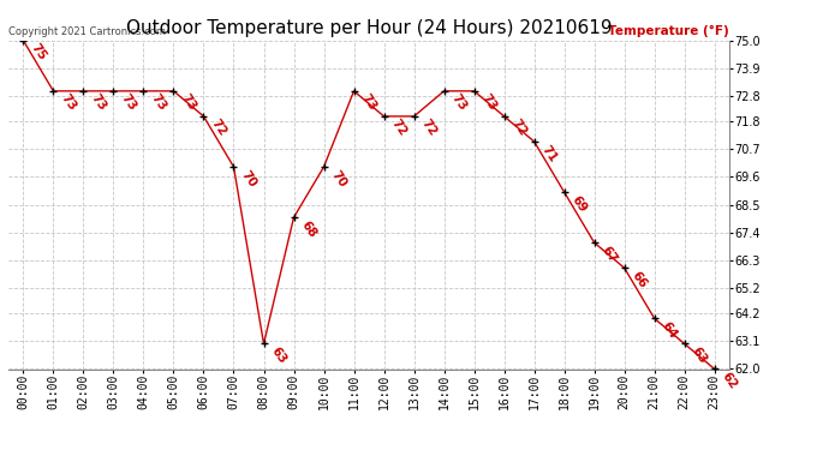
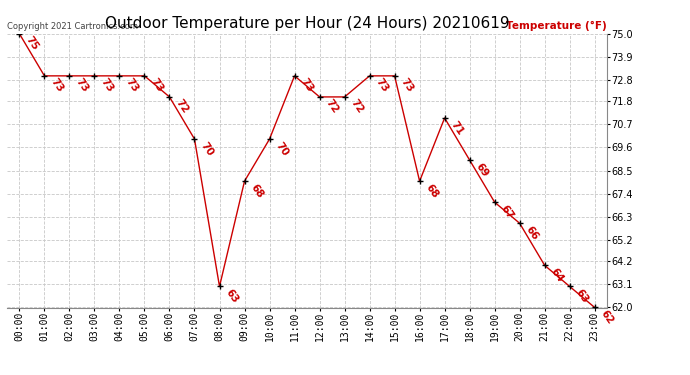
16:00: 72 -> 68
